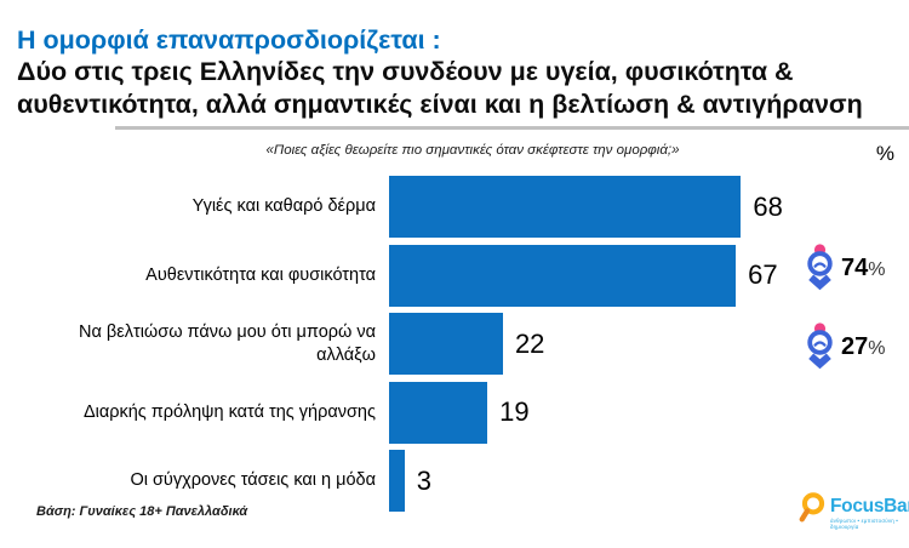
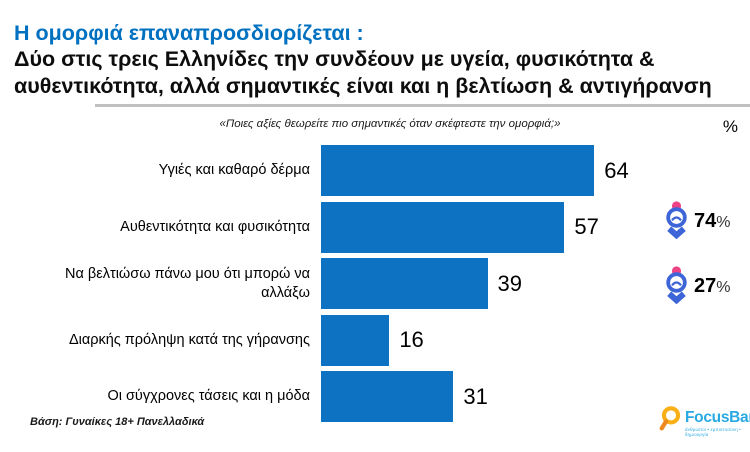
Υγιές και καθαρό δέρμα: 68 -> 64
Αυθεντικότητα και φυσικότητα: 67 -> 57
Να βελτιώσω πάνω μου ότι μπορώ να αλλάξω: 22 -> 39
Διαρκής πρόληψη κατά της γήρανσης: 19 -> 16
Οι σύγχρονες τάσεις και η μόδα: 3 -> 31
